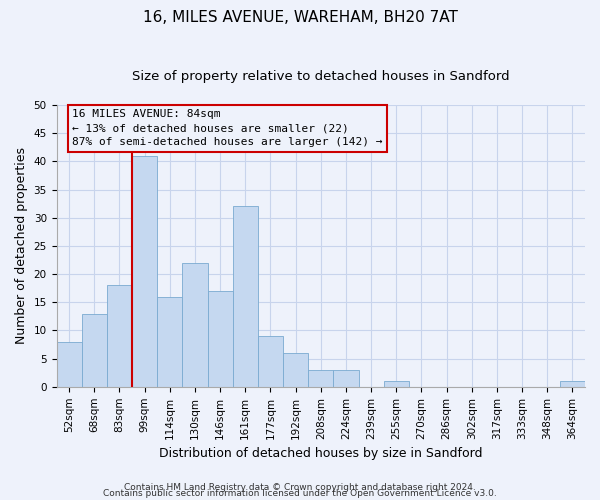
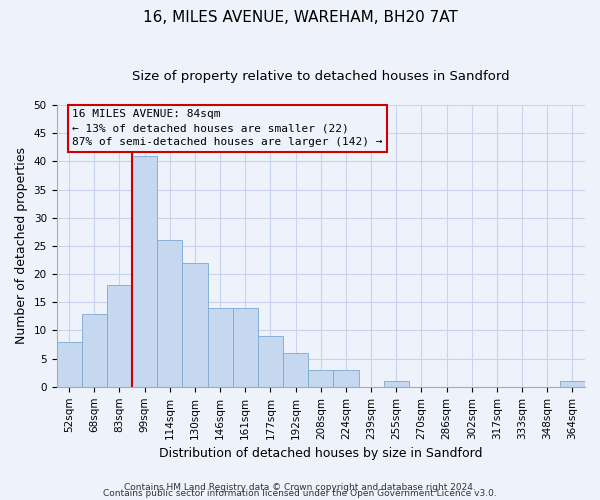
114sqm: 16 -> 26
146sqm: 17 -> 14
161sqm: 32 -> 14
